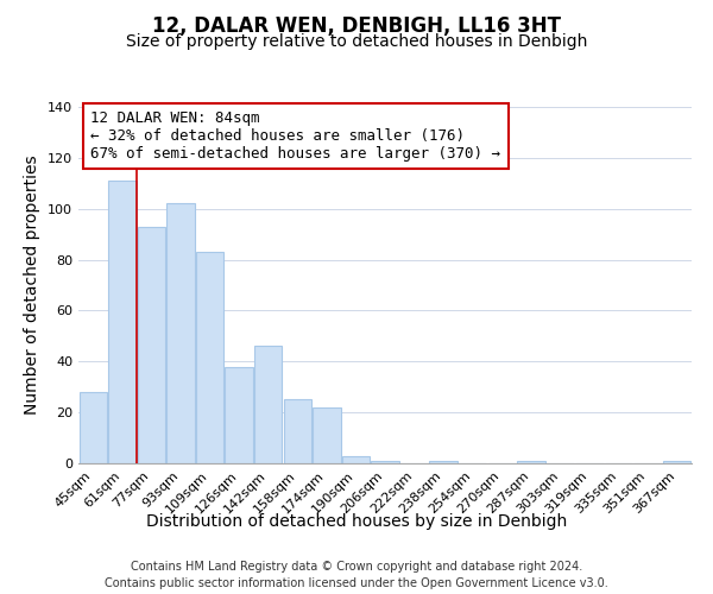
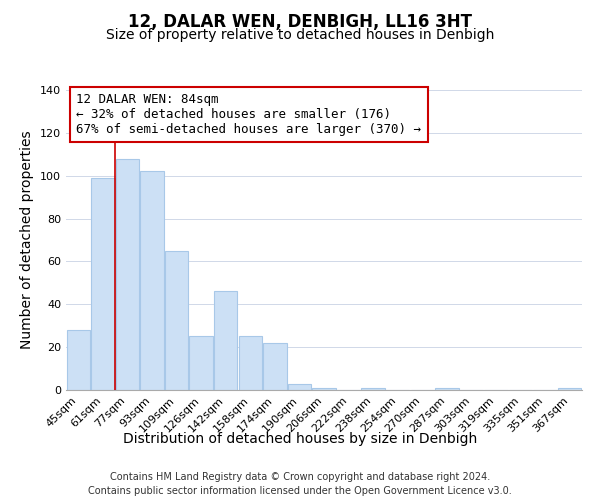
61sqm: 111 -> 99
77sqm: 93 -> 108
109sqm: 83 -> 65
126sqm: 38 -> 25
